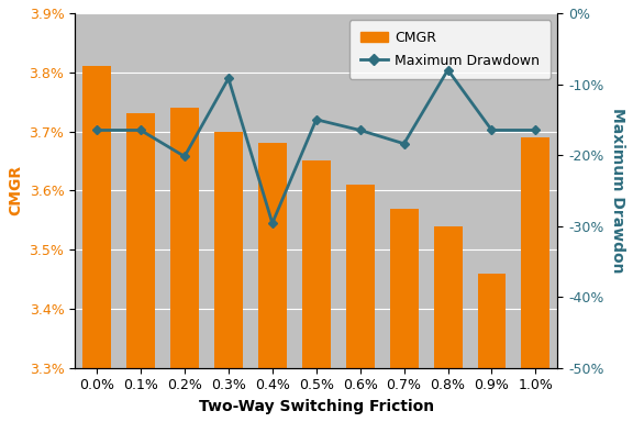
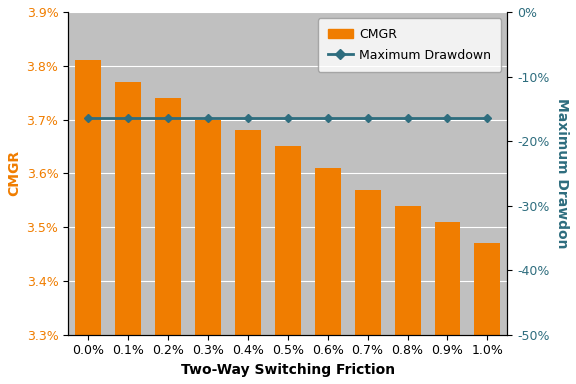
CMGR/0.1%: 3.73% -> 3.77%
Maximum Drawdown/0.2%: -20.2% -> -16.5%
Maximum Drawdown/0.3%: -9.2% -> -16.5%
Maximum Drawdown/0.4%: -29.6% -> -16.5%
Maximum Drawdown/0.5%: -15.0% -> -16.5%
Maximum Drawdown/0.7%: -18.4% -> -16.5%
Maximum Drawdown/0.8%: -8.0% -> -16.5%
CMGR/0.9%: 3.46% -> 3.51%
CMGR/1.0%: 3.69% -> 3.47%
